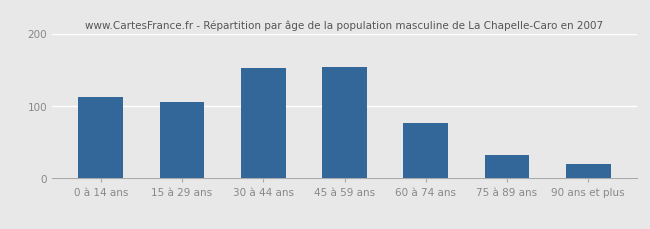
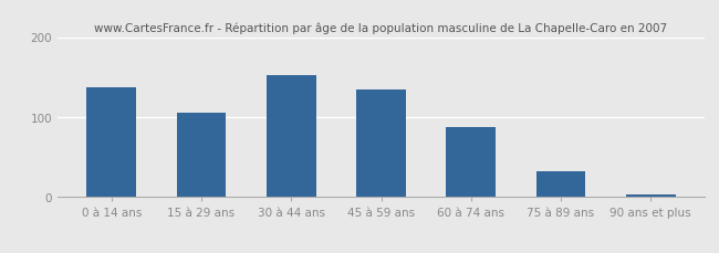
0 à 14 ans: 112 -> 137
45 à 59 ans: 154 -> 135
60 à 74 ans: 76 -> 88
90 ans et plus: 20 -> 4
